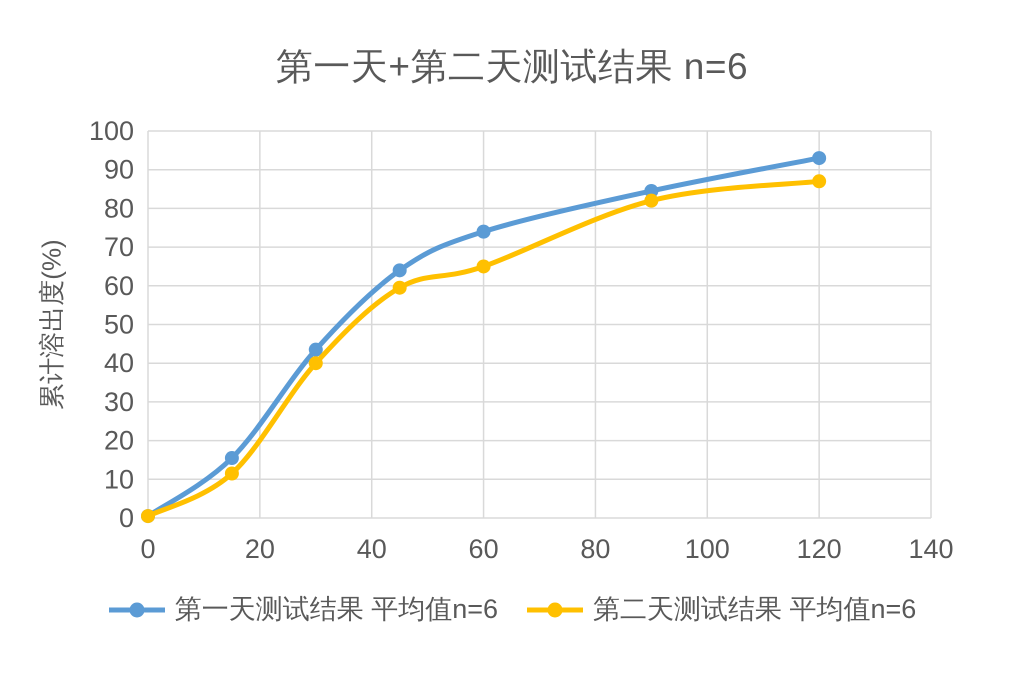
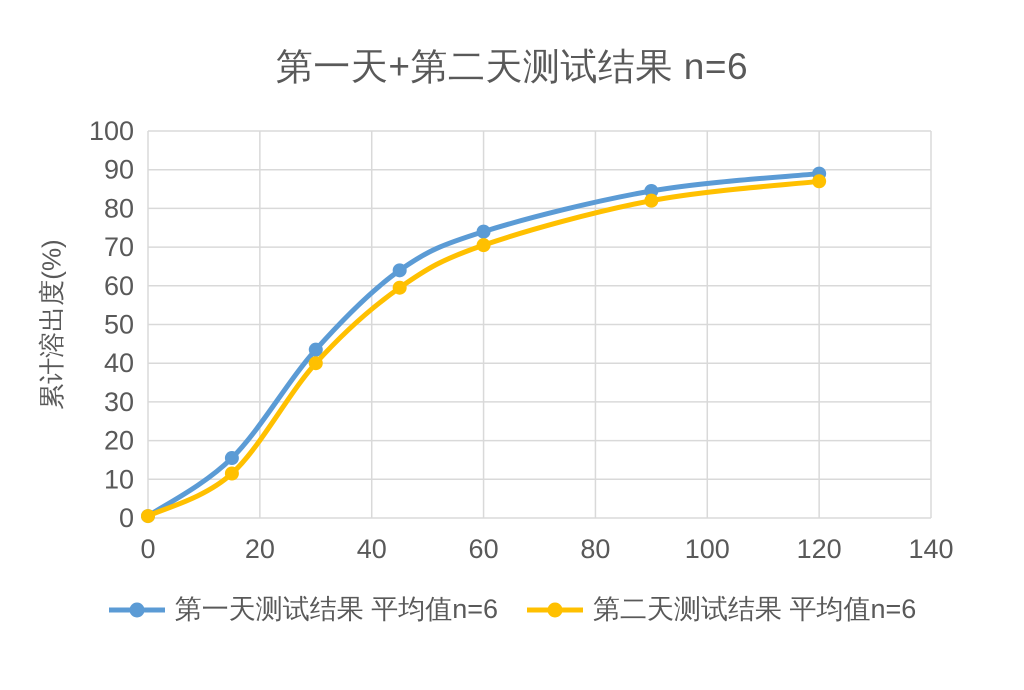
第二天测试结果 平均值n=6/60: 65 -> 70
第一天测试结果 平均值n=6/120: 93 -> 89
